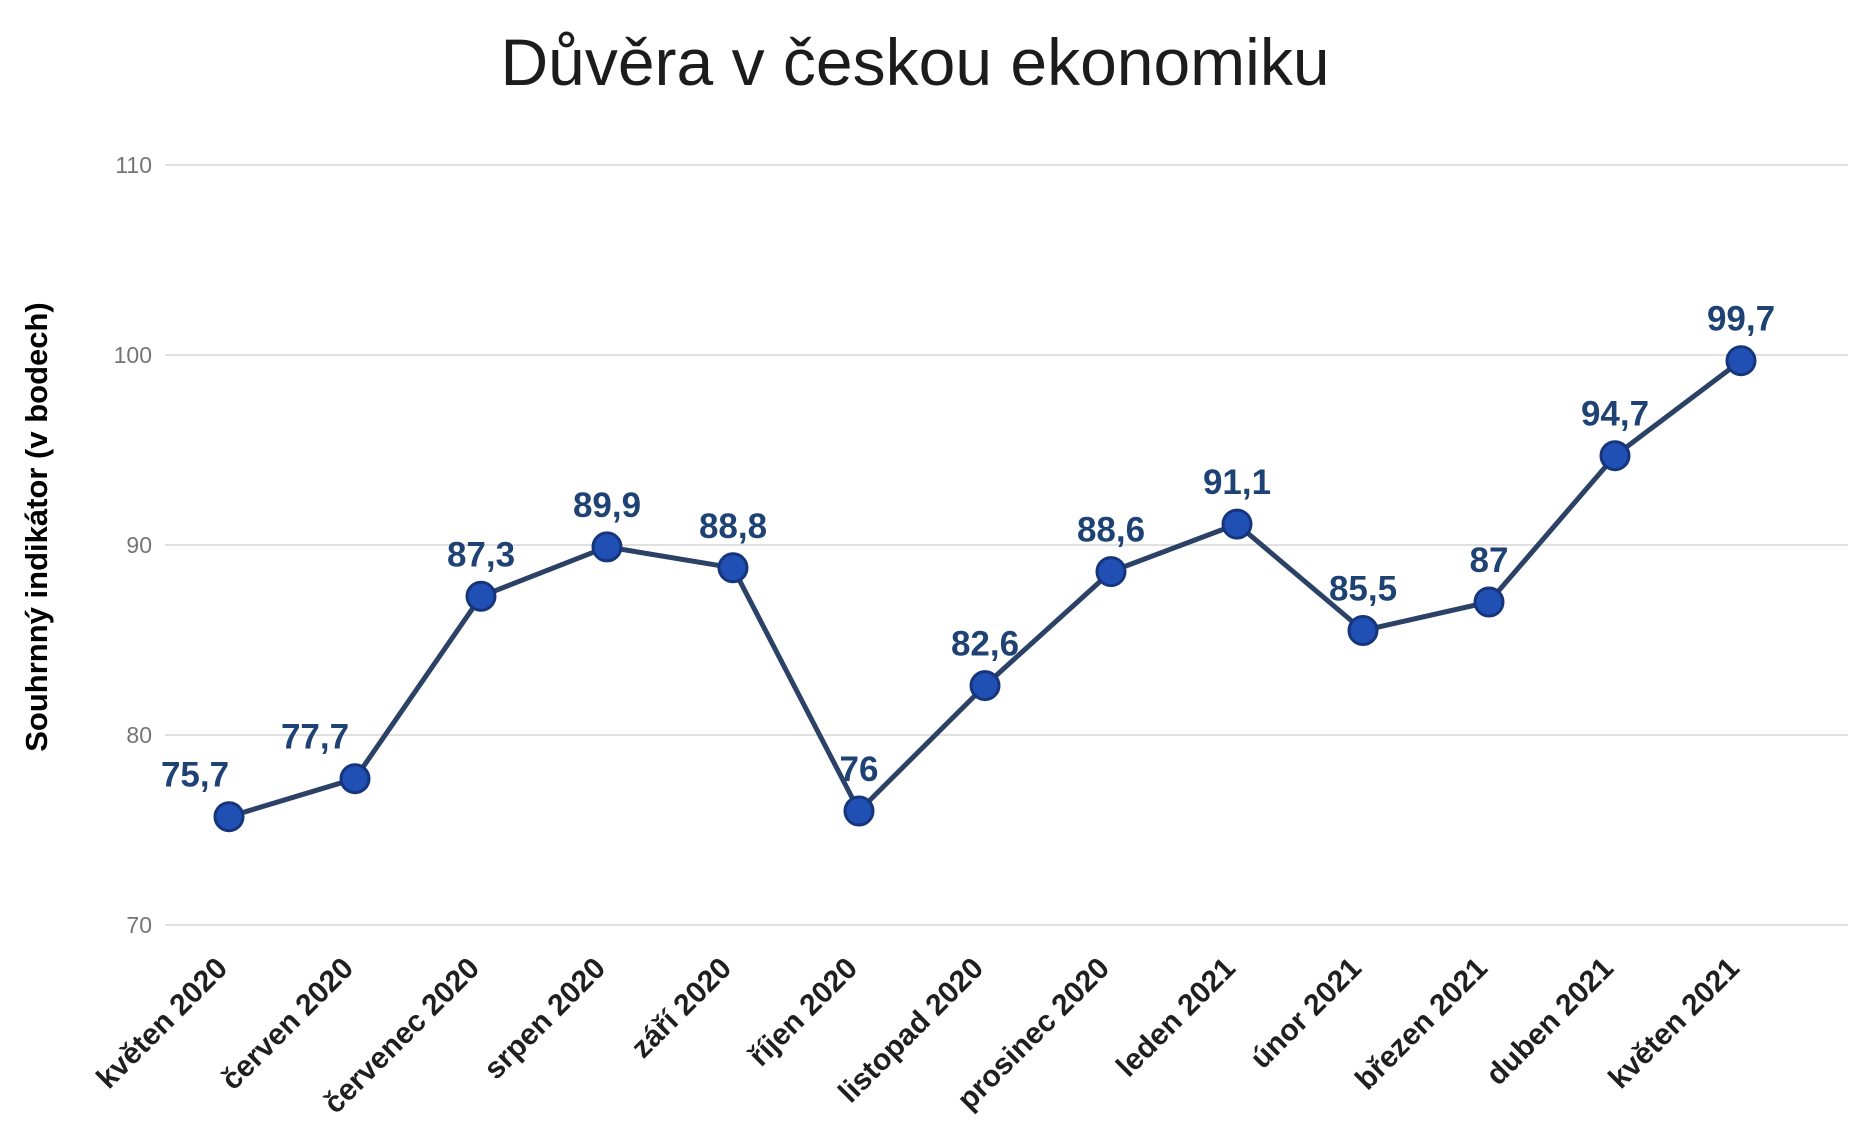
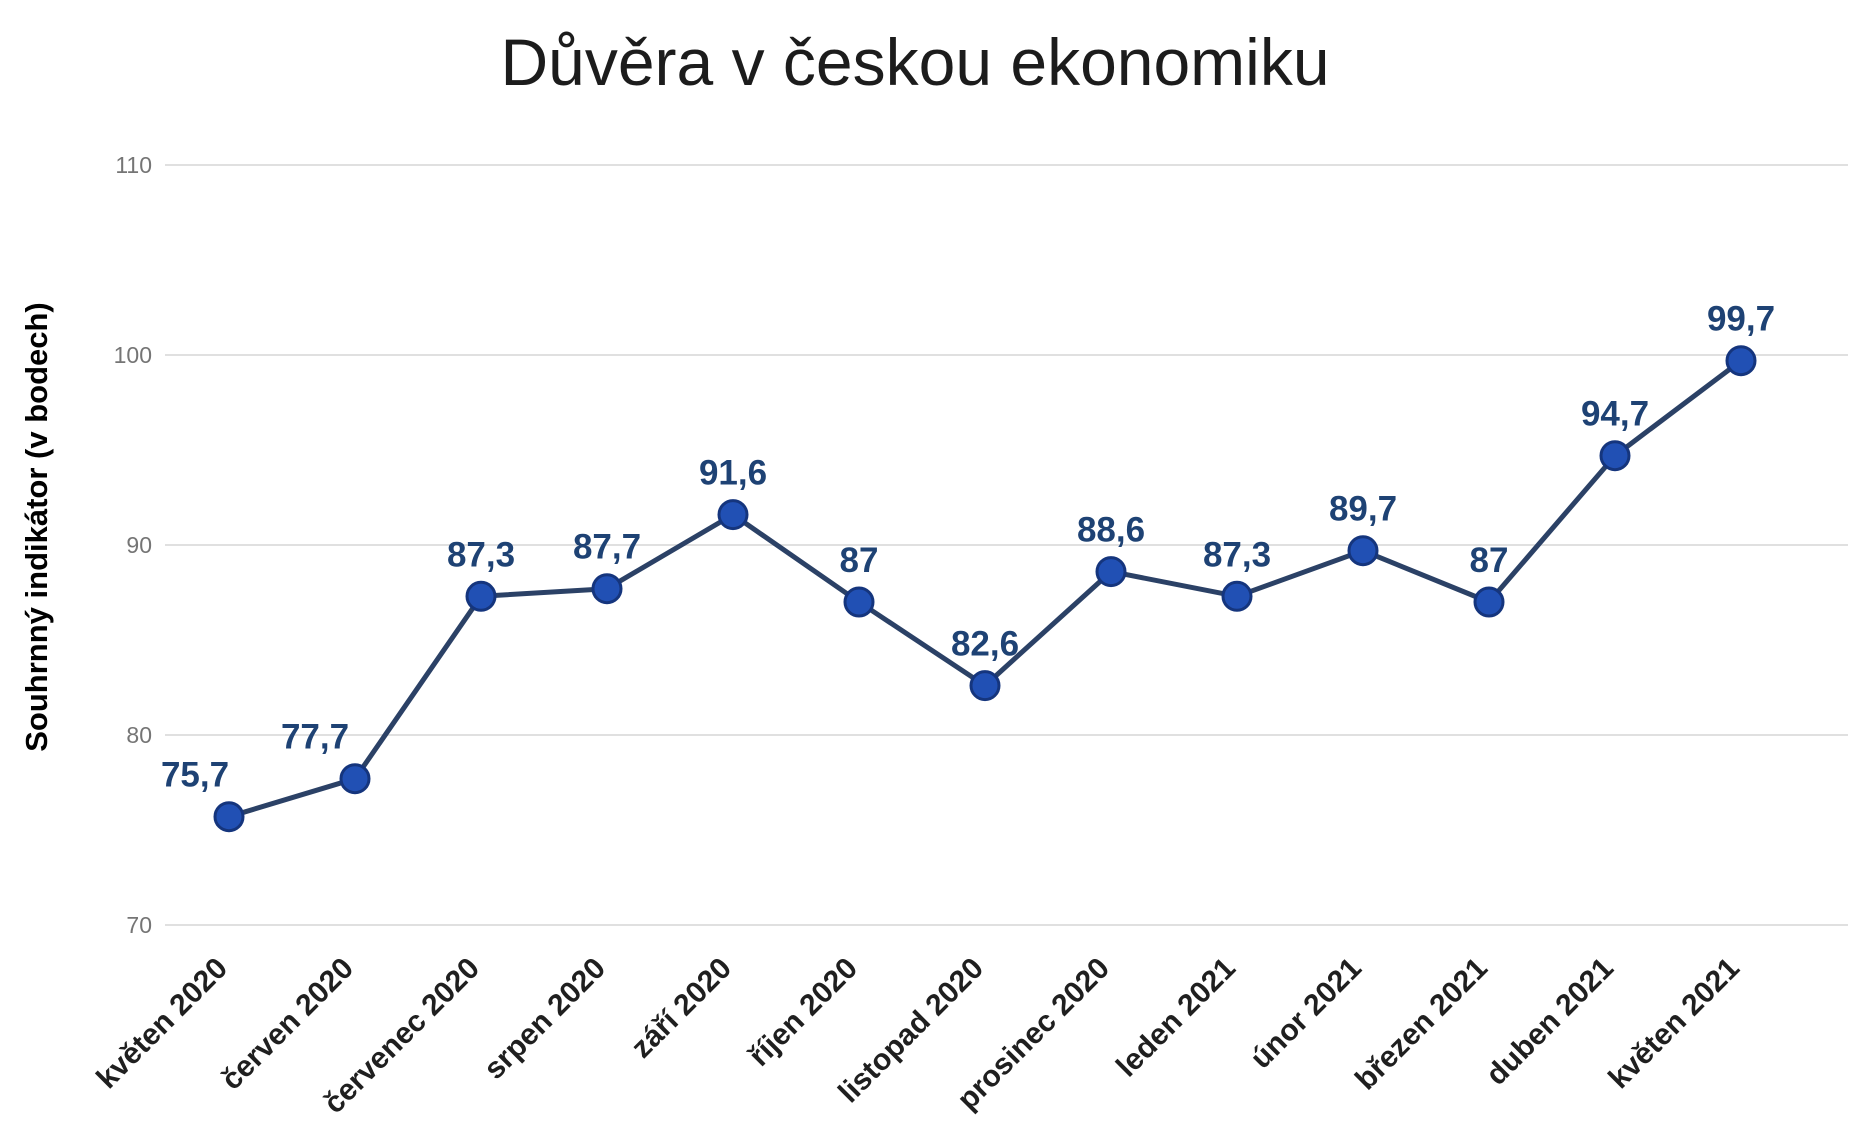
srpen 2020: 89,9 -> 87,7
září 2020: 88,8 -> 91,6
říjen 2020: 76 -> 87
leden 2021: 91,1 -> 87,3
únor 2021: 85,5 -> 89,7
